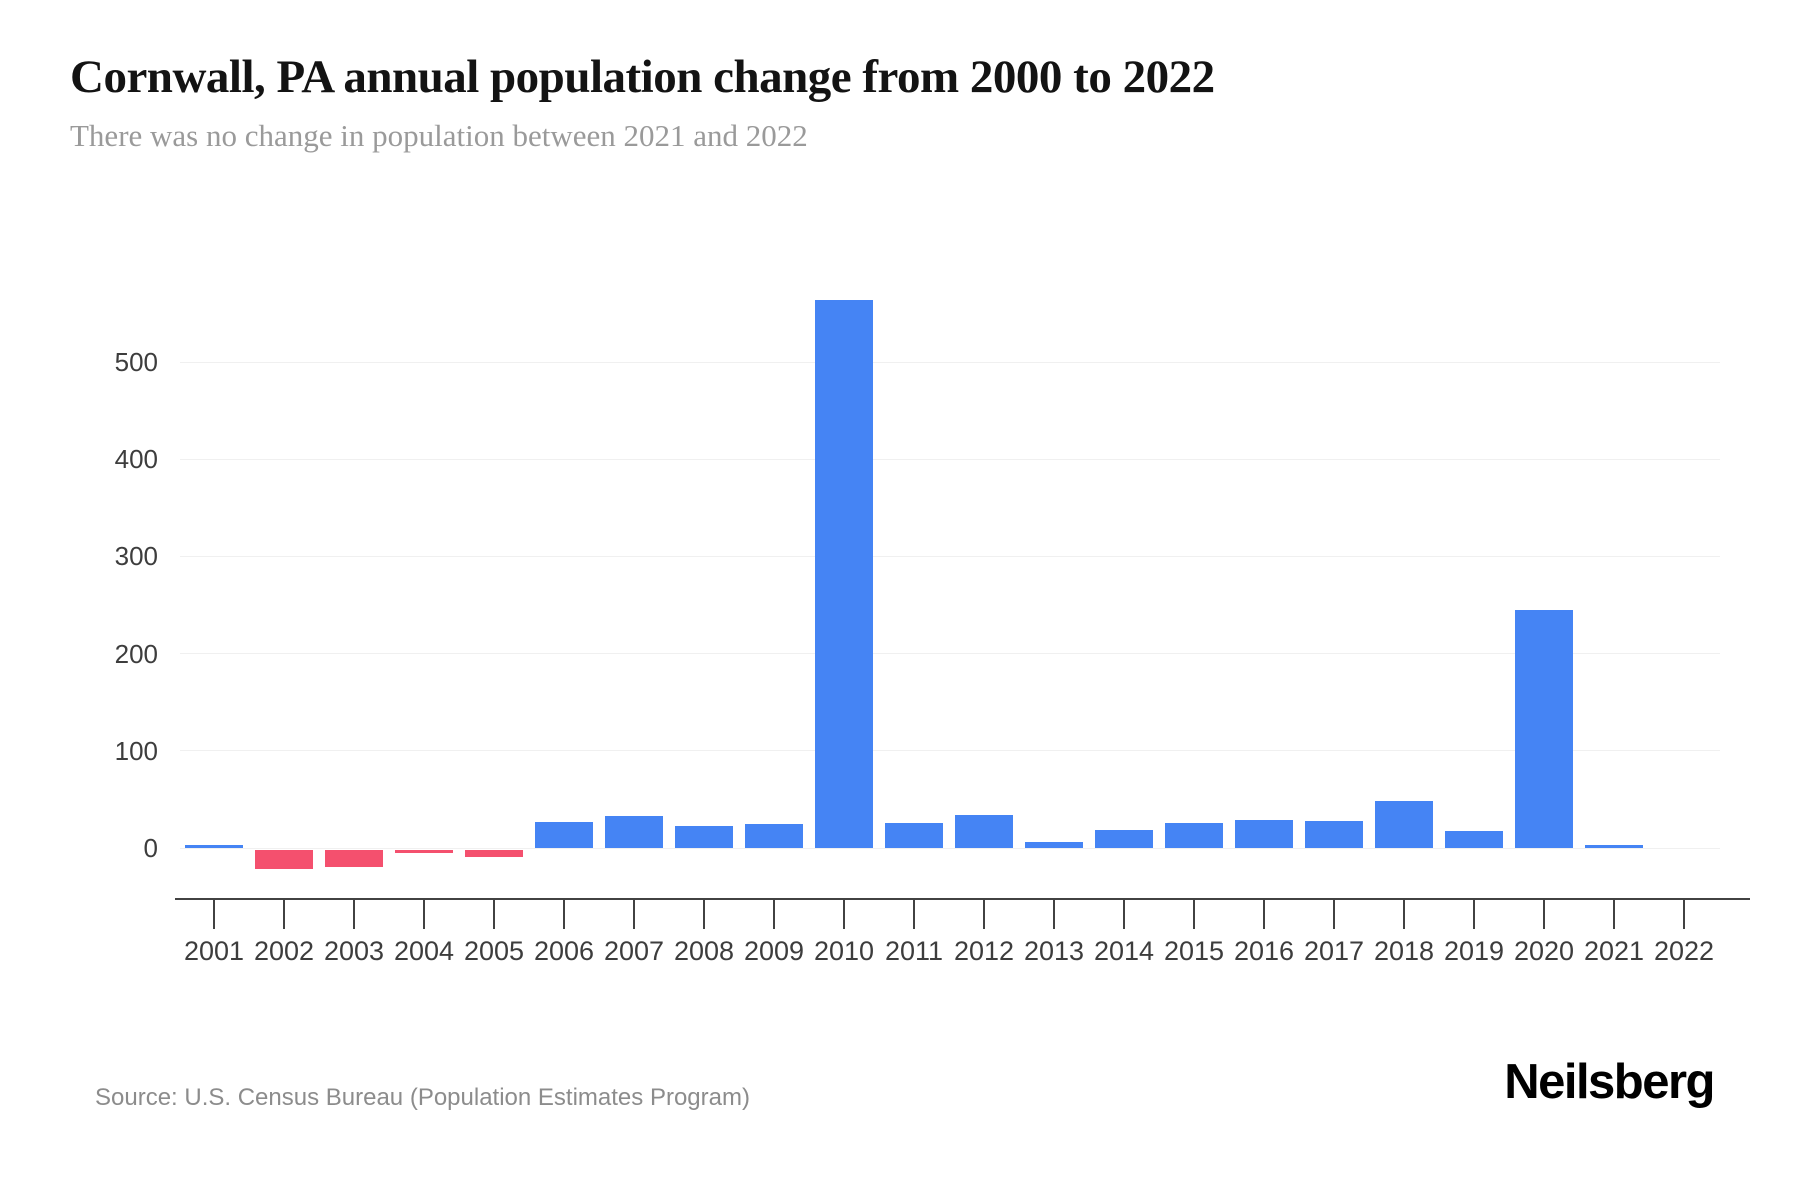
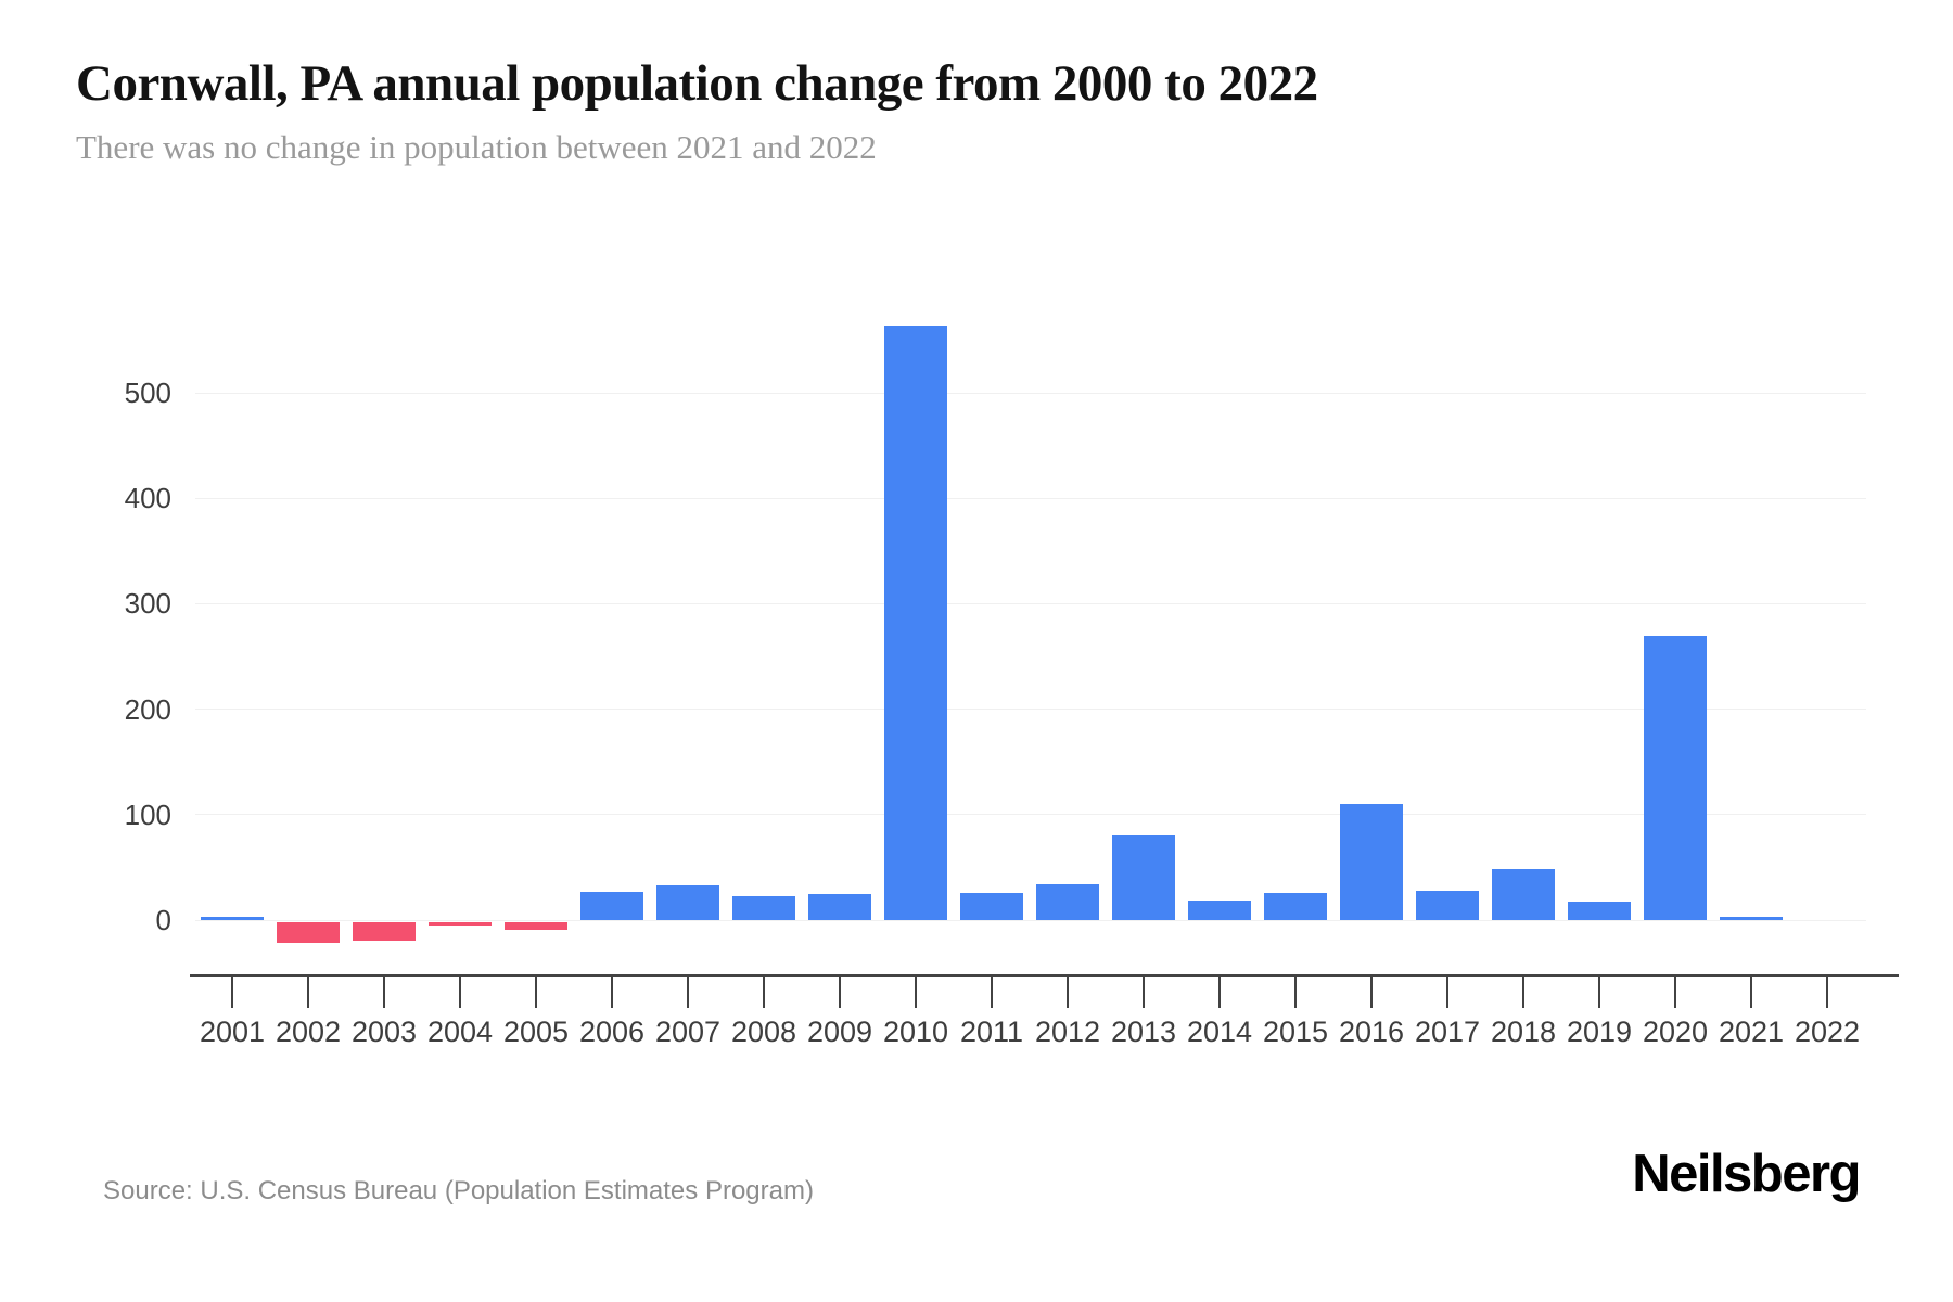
2013: 10 -> 80
2016: 30 -> 110
2020: 240 -> 270
